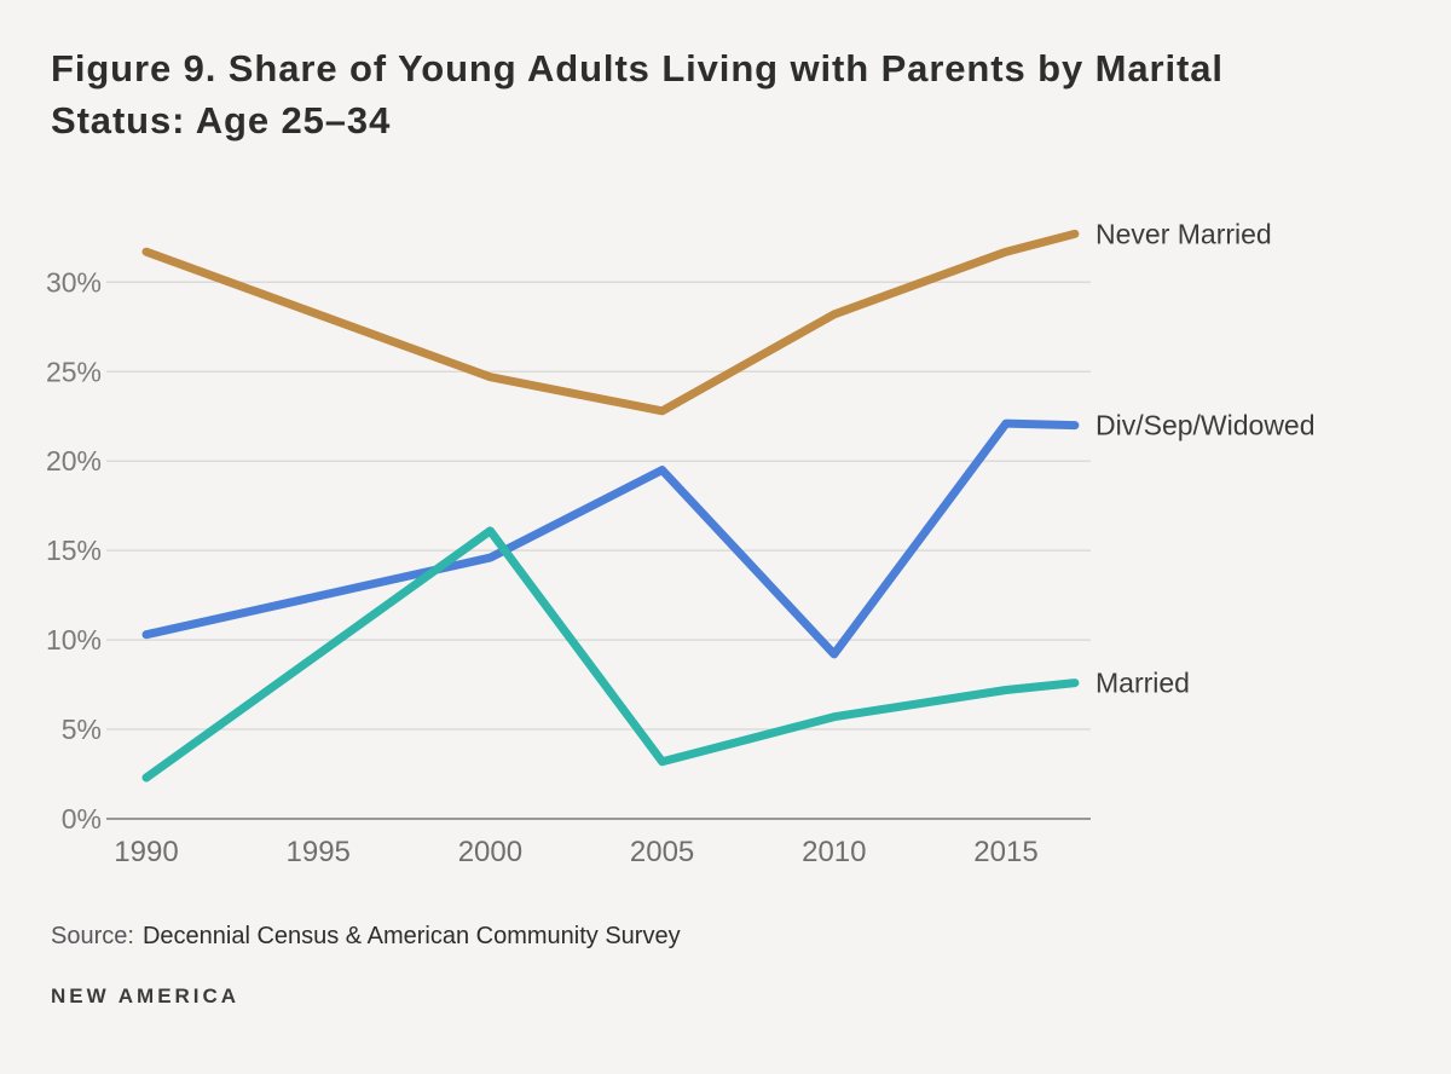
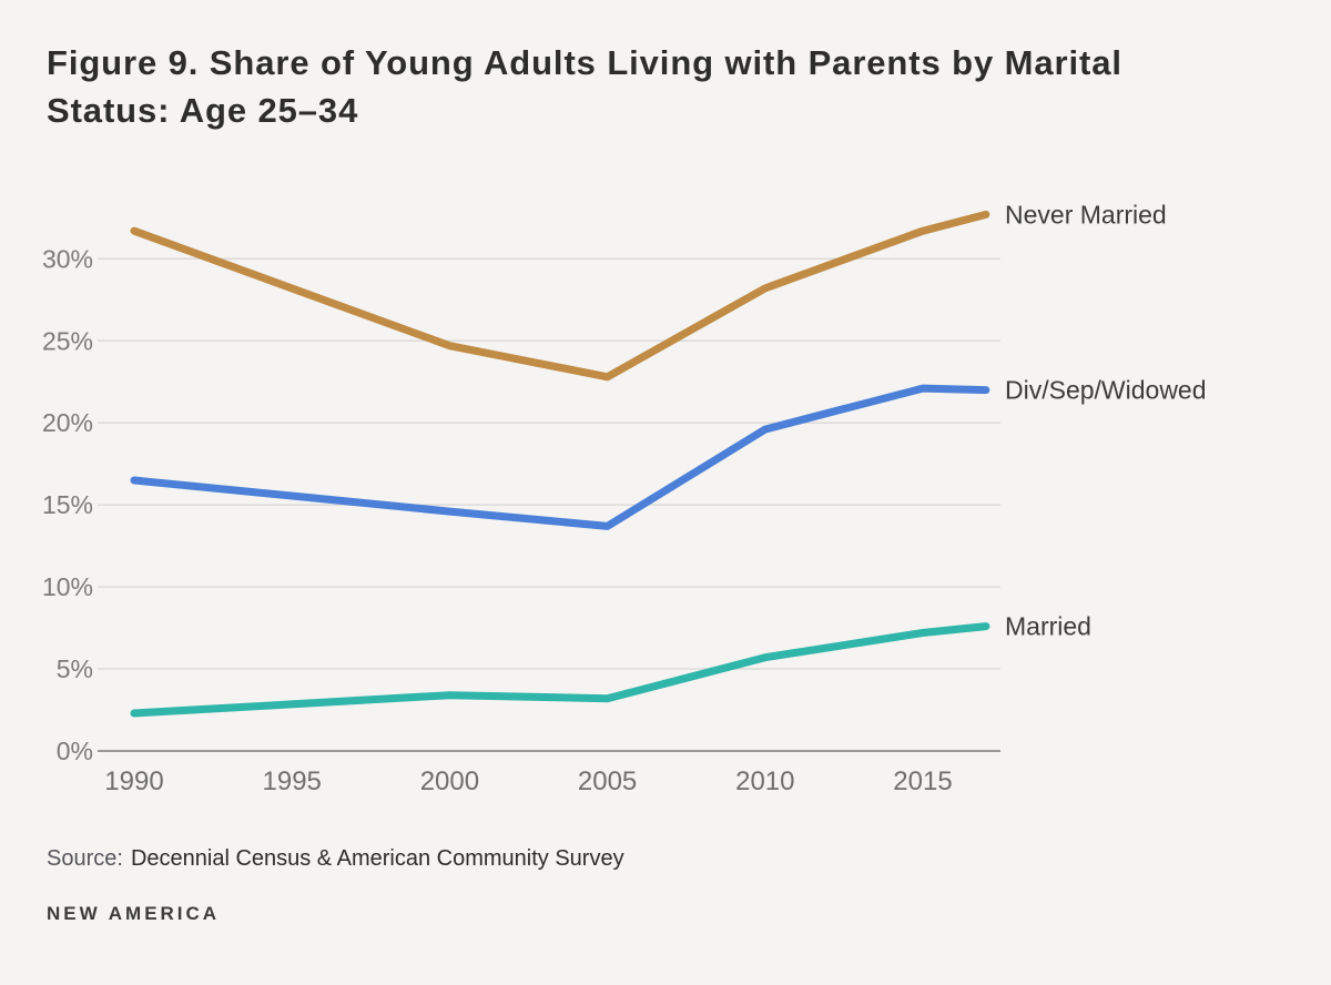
Div/Sep/Widowed/1990: 10.3% -> 16.5%
Married/2000: 16.1% -> 3.4%
Div/Sep/Widowed/2005: 19.5% -> 13.7%
Div/Sep/Widowed/2010: 9.2% -> 19.6%
